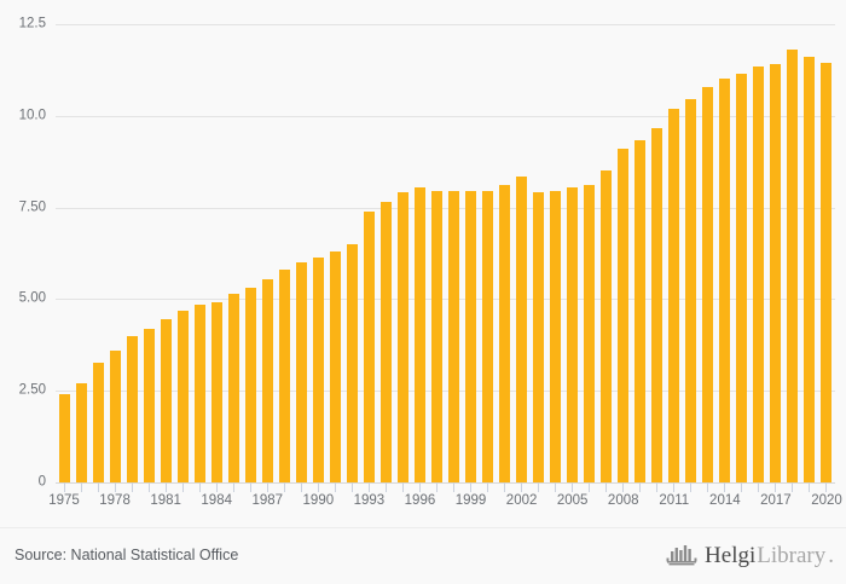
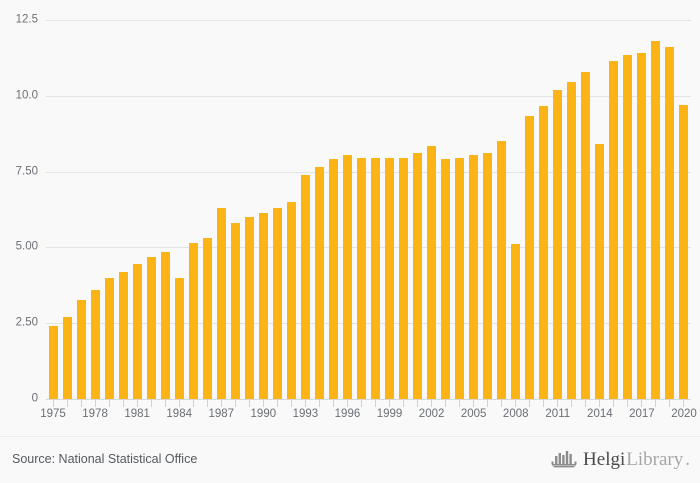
1984: 4.9 -> 4.0
1987: 5.5 -> 6.3
2008: 9.1 -> 5.1
2014: 11.0 -> 8.4
2020: 11.4 -> 9.7
